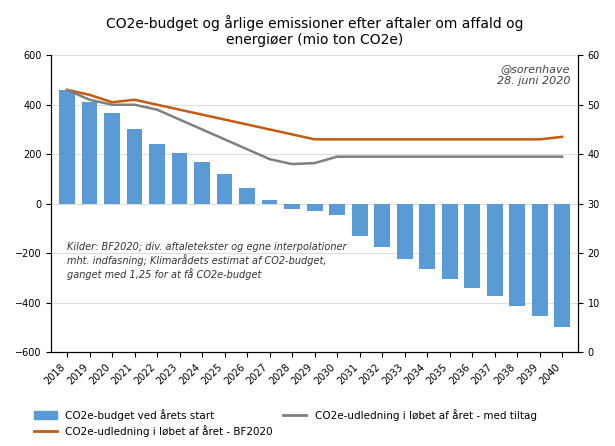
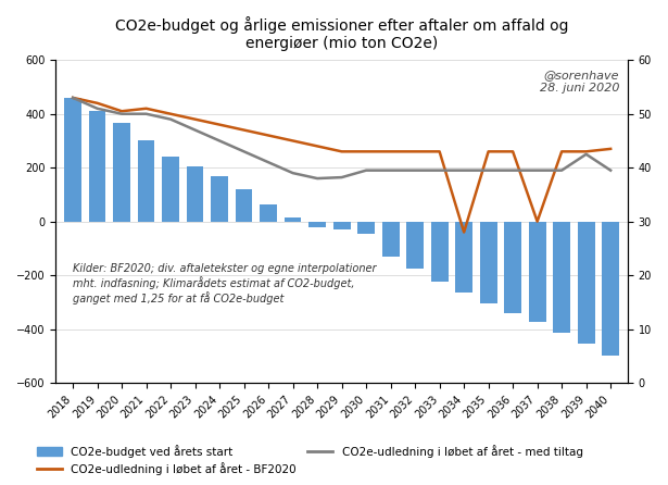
CO2e-udledning i løbet af året - BF2020/2034: 43.0 -> 28.0
CO2e-udledning i løbet af året - BF2020/2037: 43.0 -> 30.0
CO2e-udledning i løbet af året - med tiltag/2039: 39.5 -> 42.5
